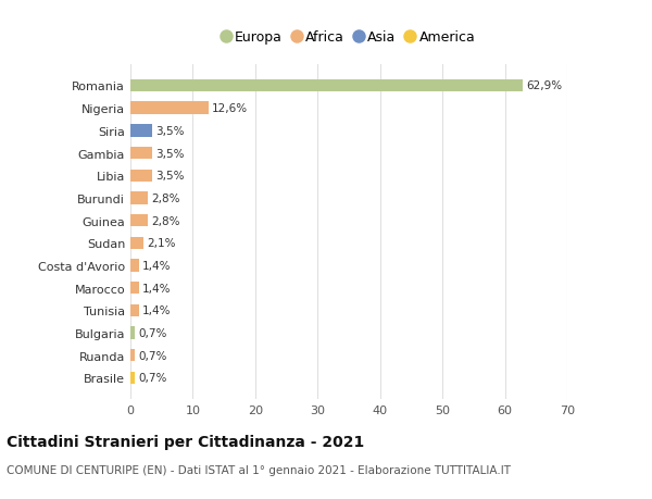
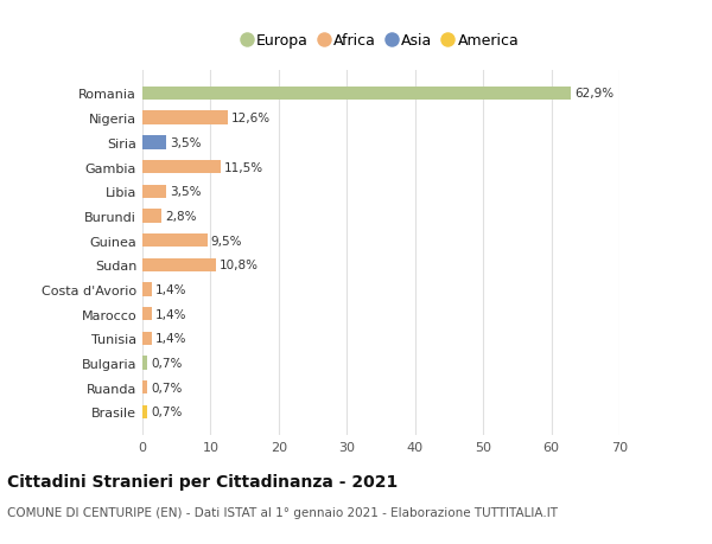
Gambia: 3,5% -> 11,5%
Guinea: 2,8% -> 9,5%
Sudan: 2,1% -> 10,8%
